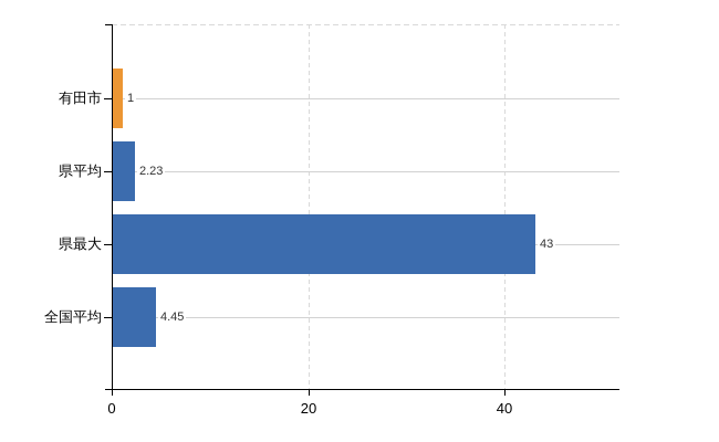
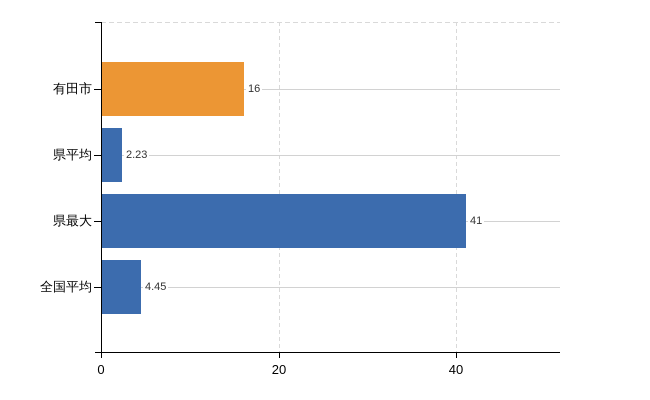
有田市: 1 -> 16
県最大: 43 -> 41
